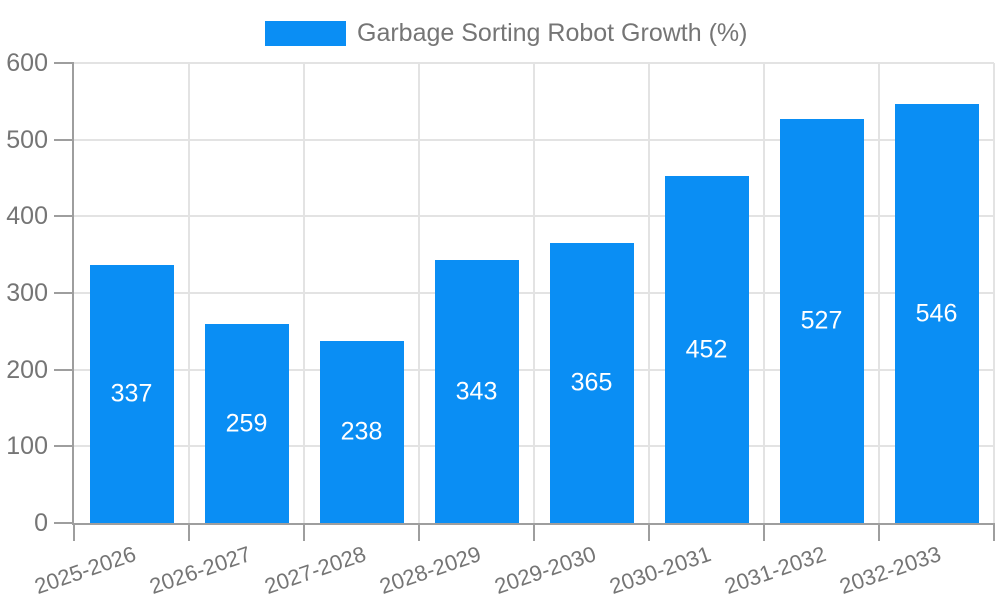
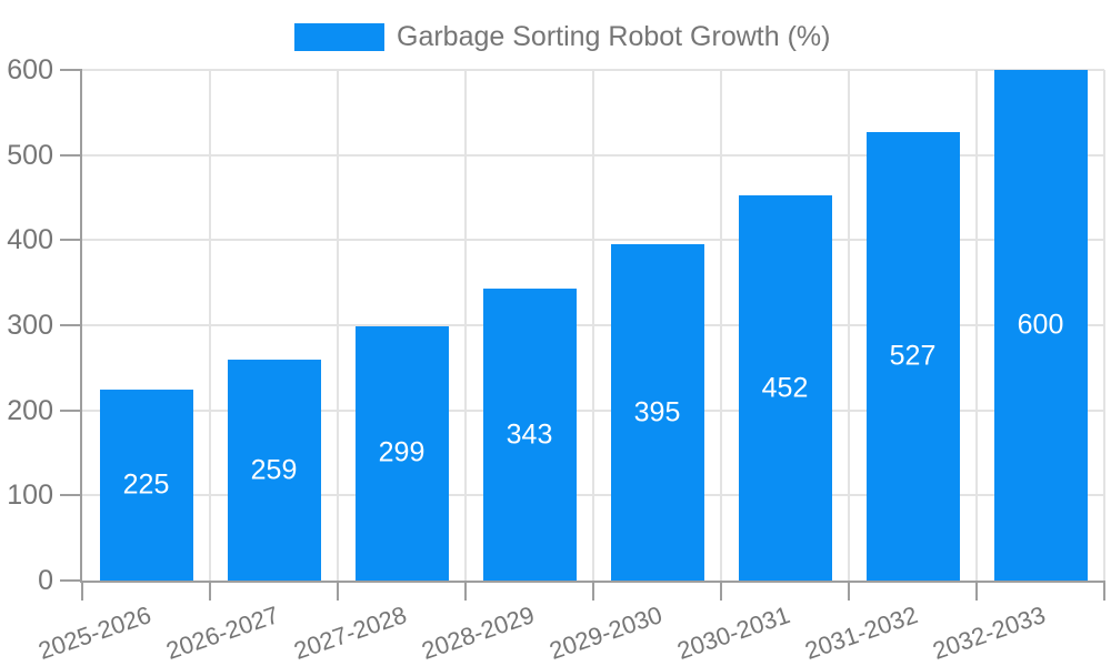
2025-2026: 337 -> 225
2027-2028: 238 -> 299
2029-2030: 365 -> 395
2032-2033: 546 -> 600
